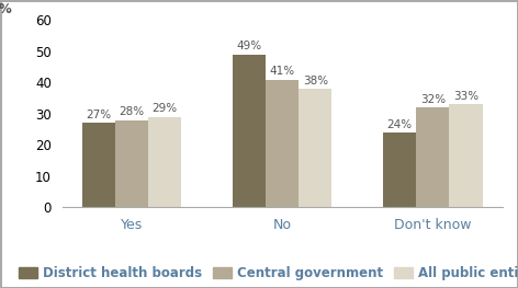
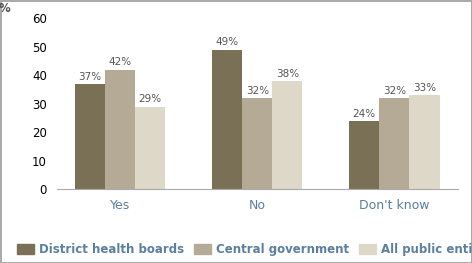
District health boards/Yes: 27% -> 37%
Central government/Yes: 28% -> 42%
Central government/No: 41% -> 32%
